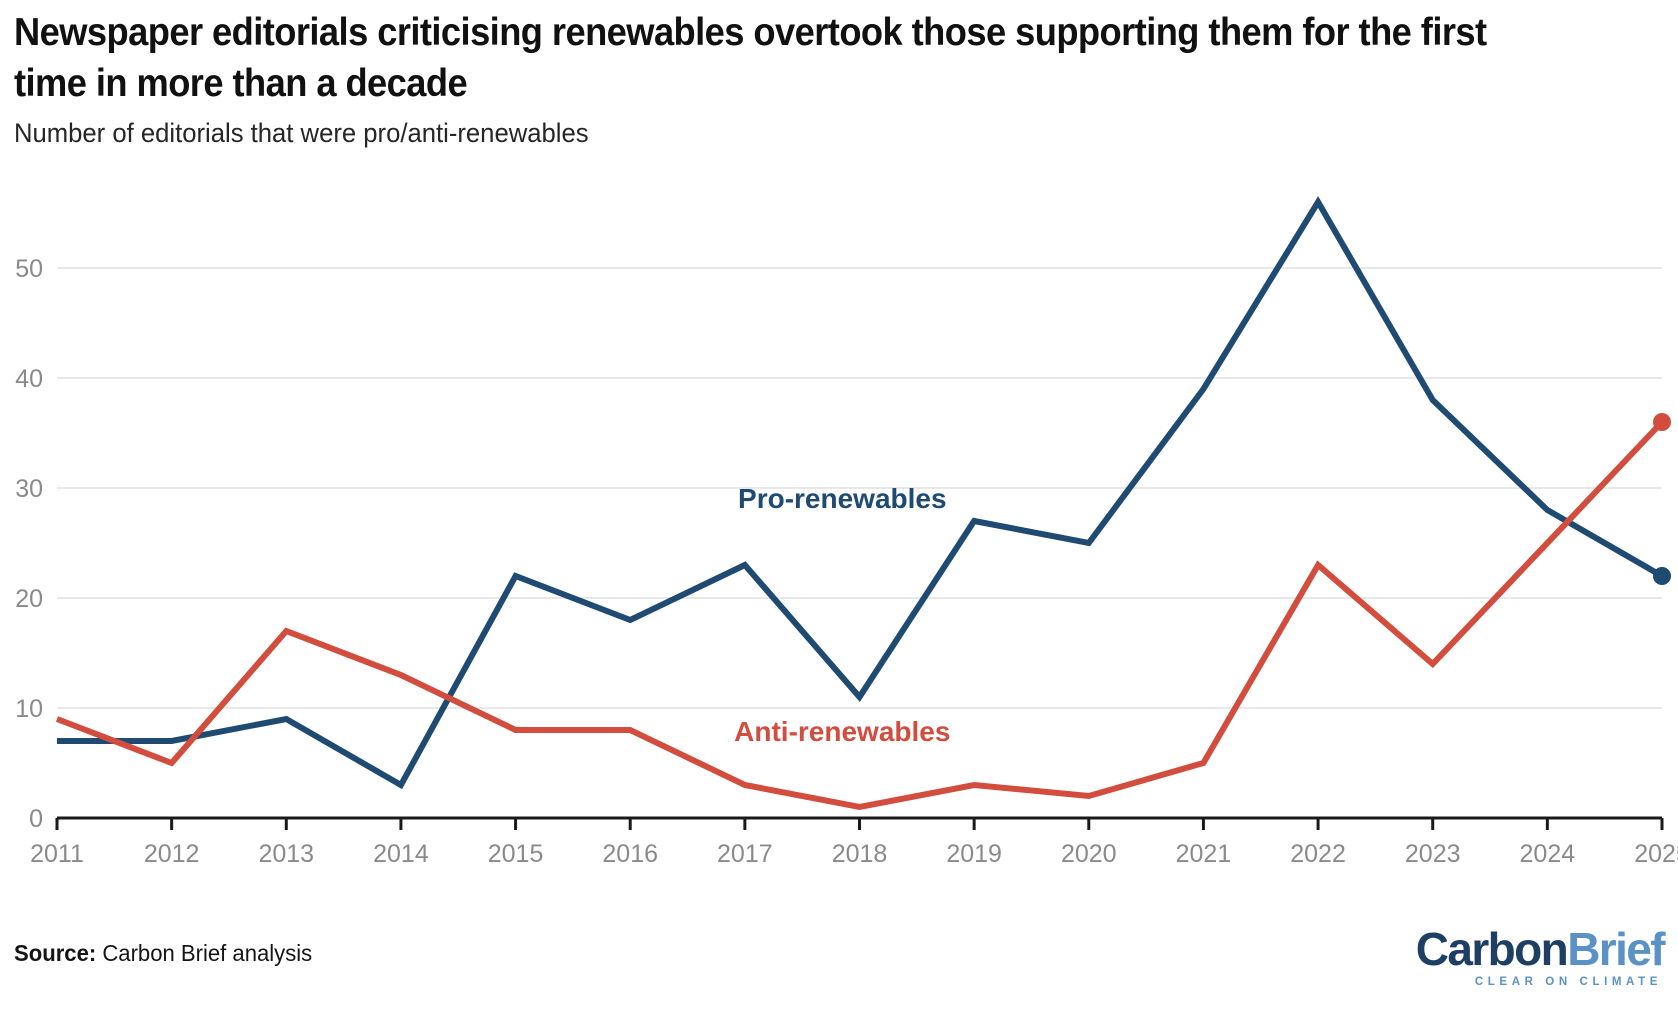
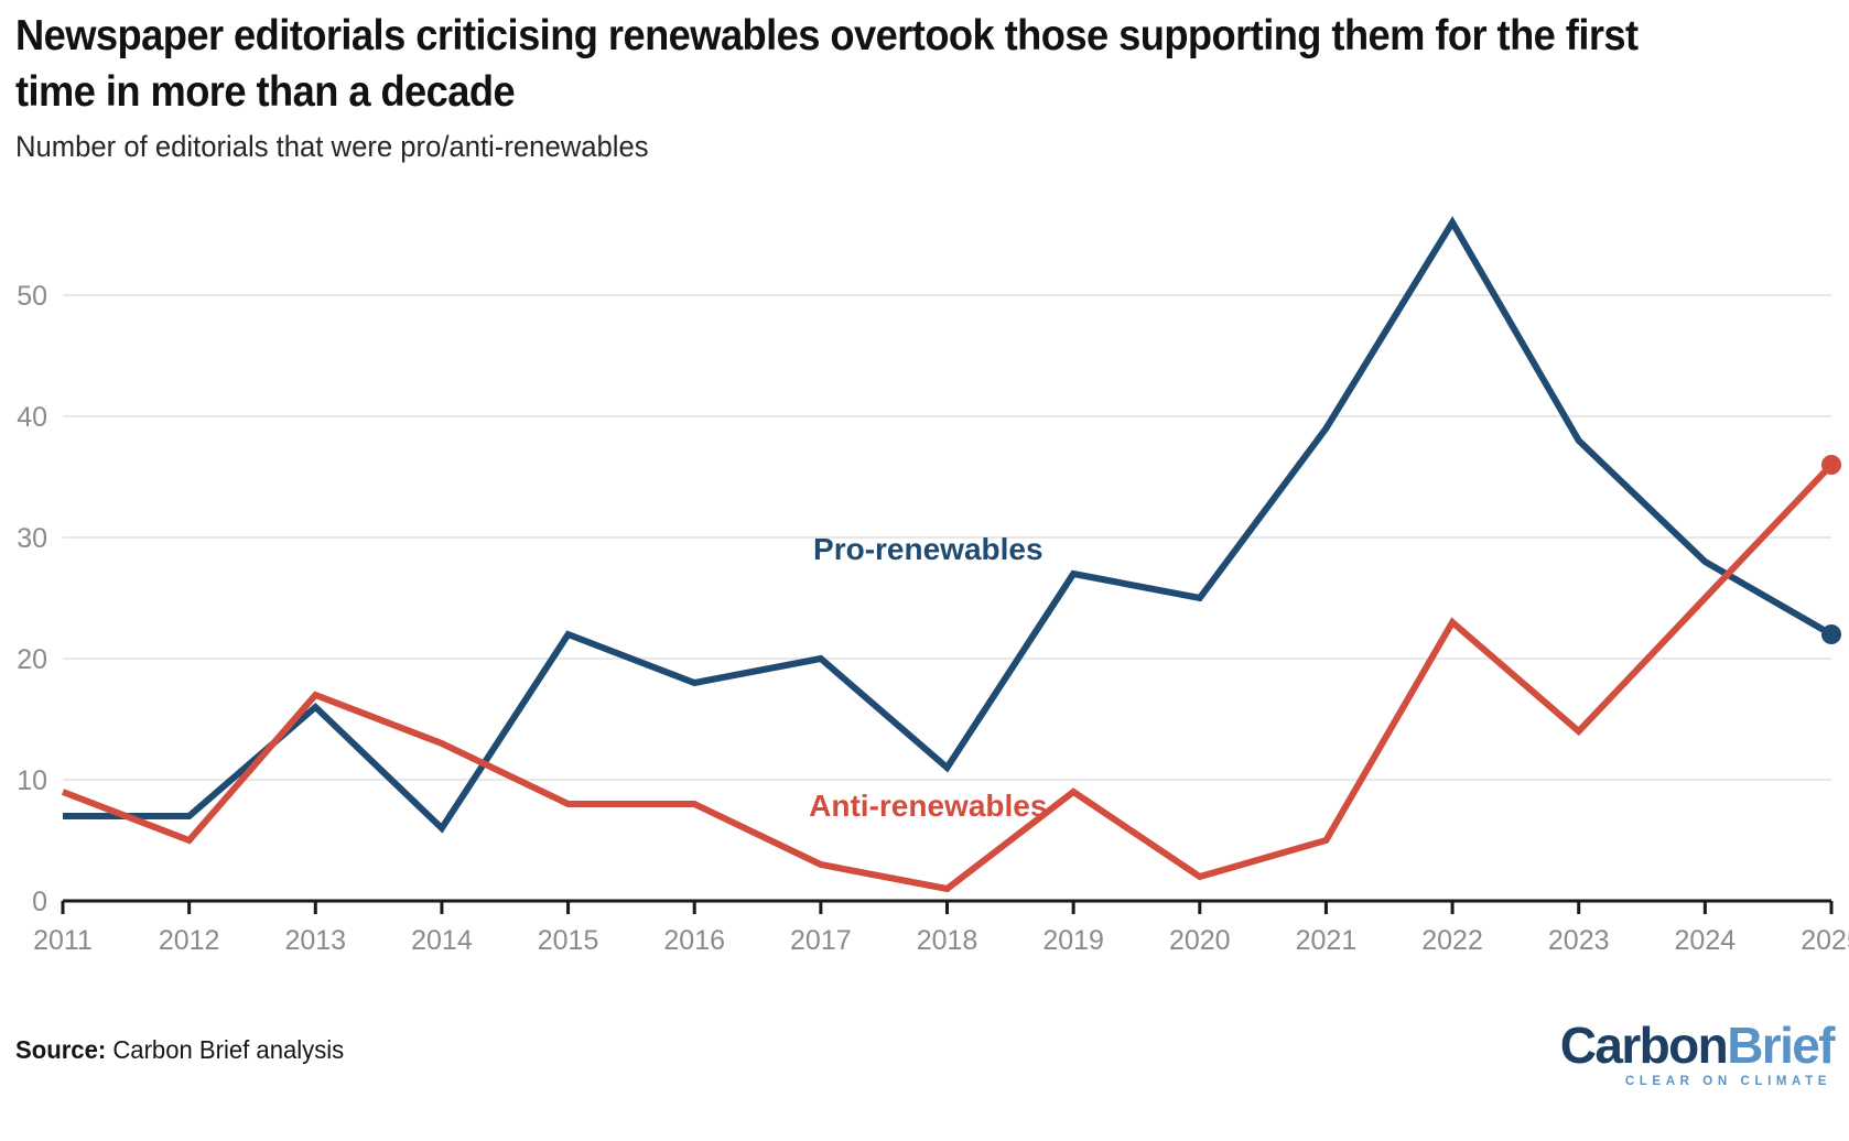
Pro-renewables/2013: 9 -> 16
Pro-renewables/2014: 3 -> 6
Pro-renewables/2017: 23 -> 20
Anti-renewables/2019: 3 -> 9
